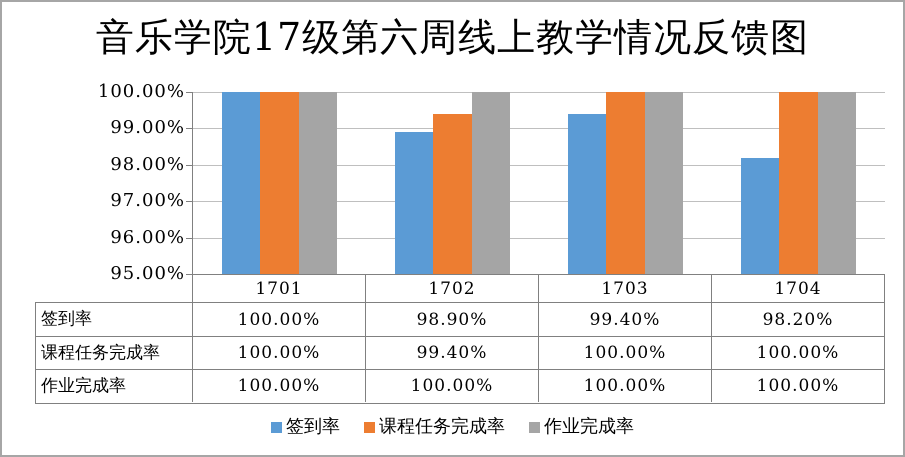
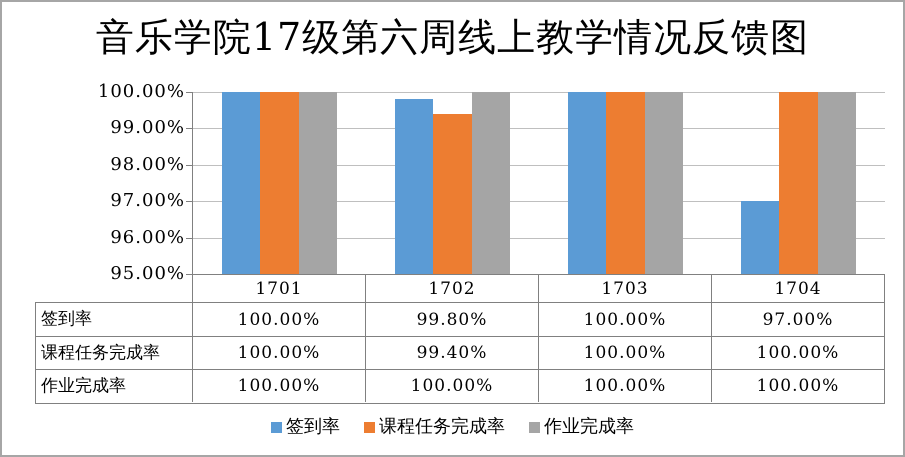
签到率/1702: 98.90% -> 99.80%
签到率/1703: 99.40% -> 100.00%
签到率/1704: 98.20% -> 97.00%
